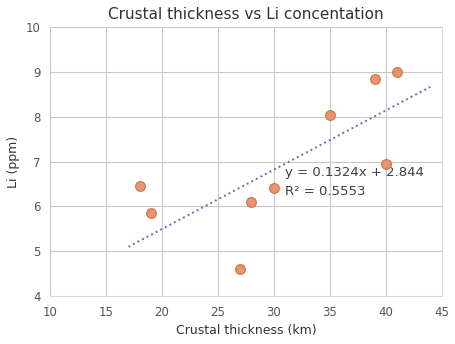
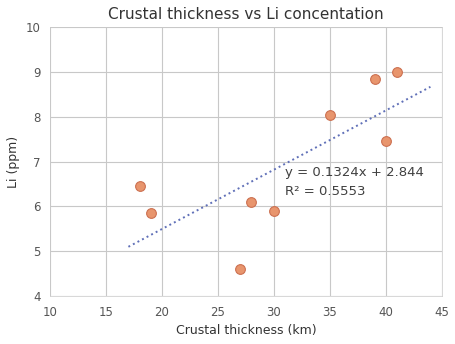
30: 6.40 -> 5.90
40: 6.95 -> 7.45
